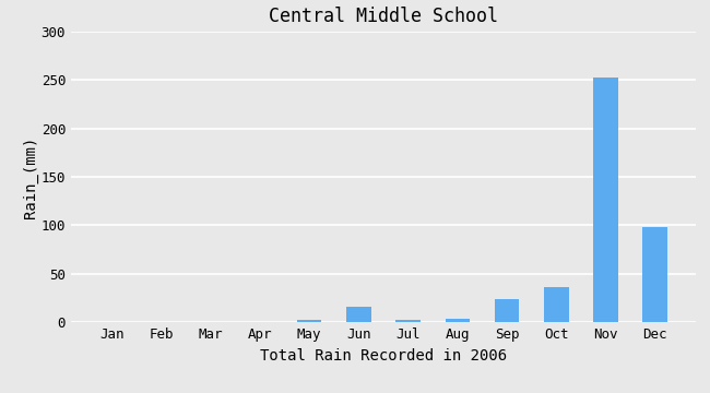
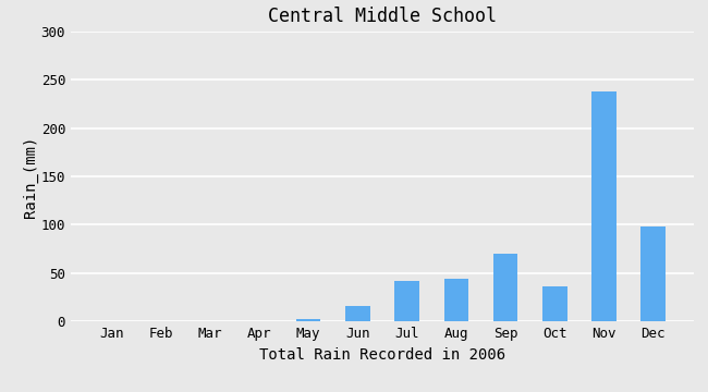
Jul: 3 -> 42
Aug: 4 -> 44
Sep: 24 -> 70
Nov: 252 -> 238
